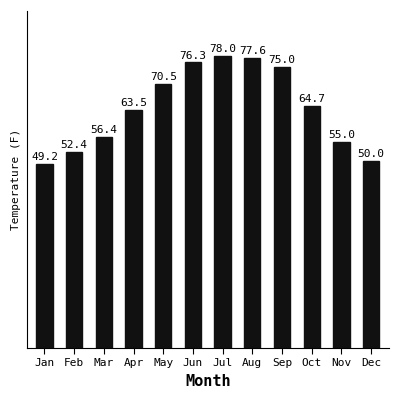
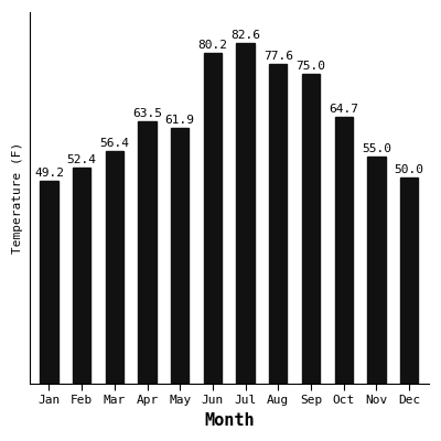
May: 70.5 -> 61.9
Jun: 76.3 -> 80.2
Jul: 78.0 -> 82.6
